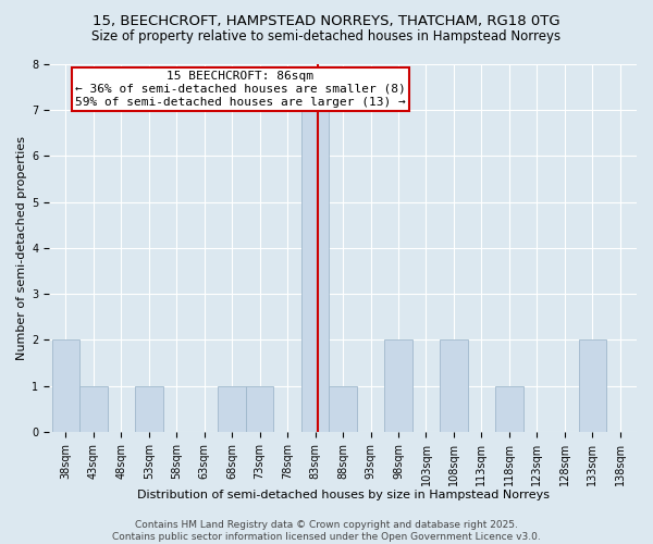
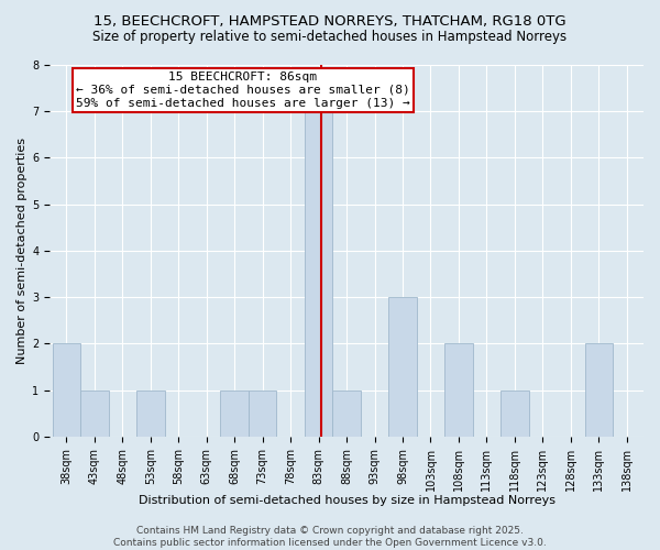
98sqm: 2 -> 3
